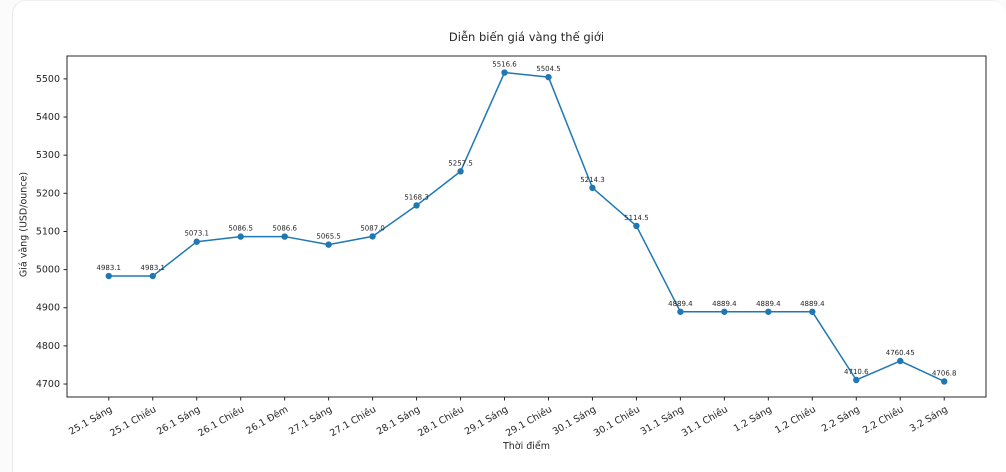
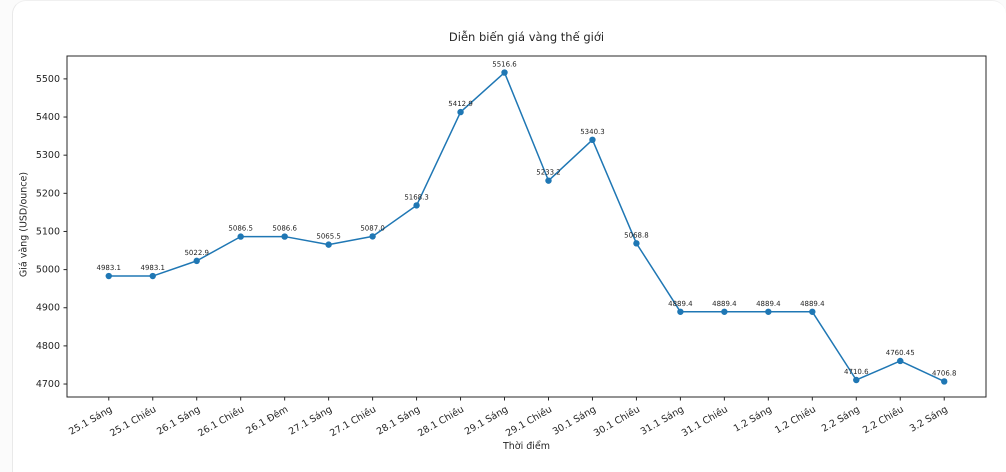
26.1 Sáng: 5073.1 -> 5022.9
28.1 Chiều: 5257.5 -> 5412.9
29.1 Chiều: 5504.5 -> 5233.2
30.1 Sáng: 5214.3 -> 5340.3
30.1 Chiều: 5114.5 -> 5068.8
